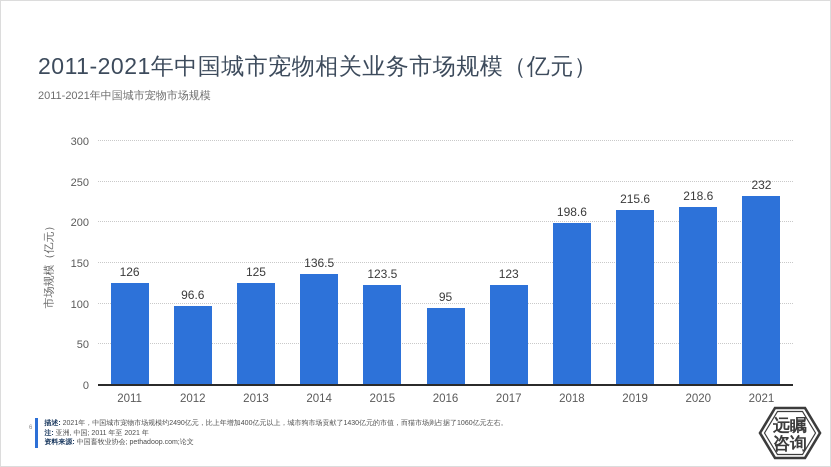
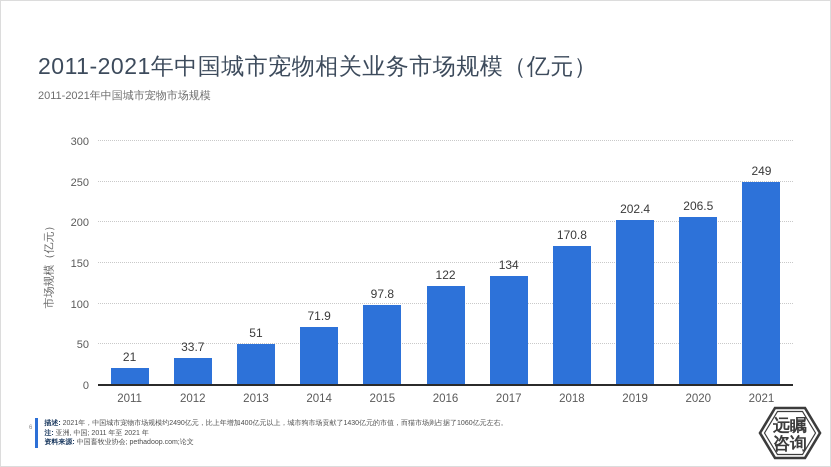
2011: 126 -> 21
2012: 96.6 -> 33.7
2013: 125 -> 51
2014: 136.5 -> 71.9
2015: 123.5 -> 97.8
2016: 95 -> 122
2017: 123 -> 134
2018: 198.6 -> 170.8
2019: 215.6 -> 202.4
2020: 218.6 -> 206.5
2021: 232 -> 249
